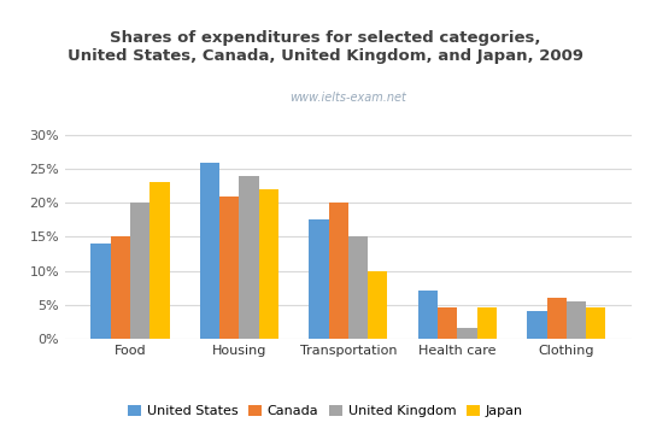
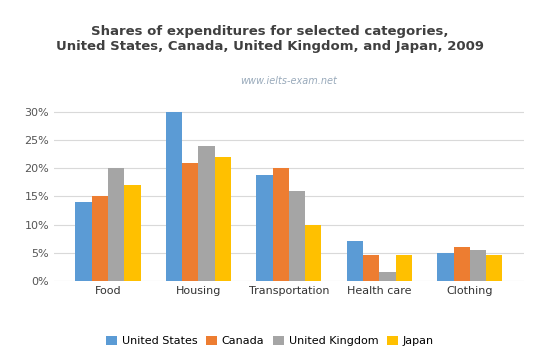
Japan/Food: 23.0% -> 17.0%
United States/Housing: 26.0% -> 30.0%
United States/Transportation: 17.5% -> 18.8%
United Kingdom/Transportation: 15.0% -> 16.0%
United States/Clothing: 4.0% -> 5.0%
